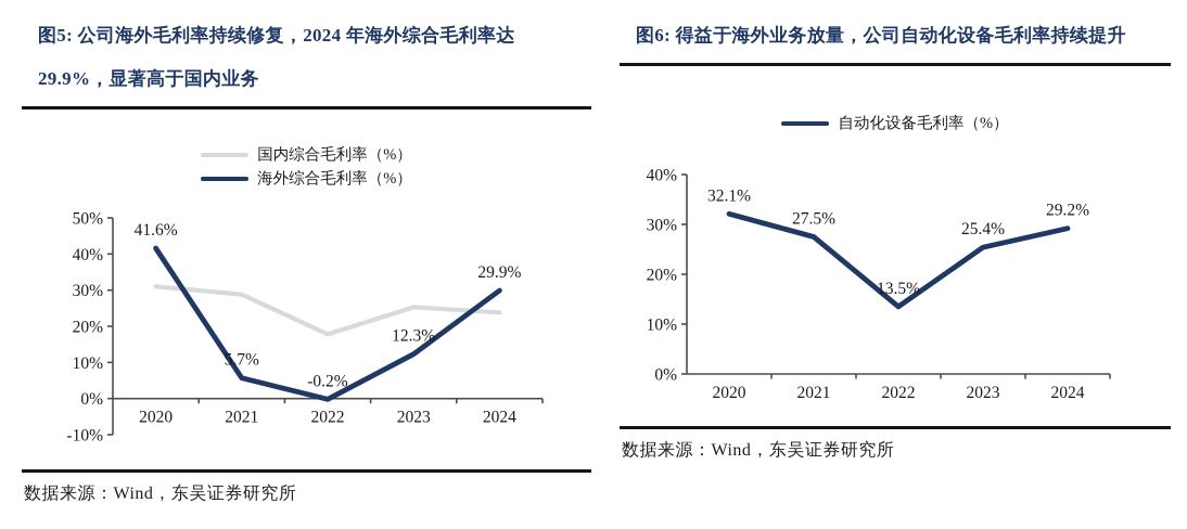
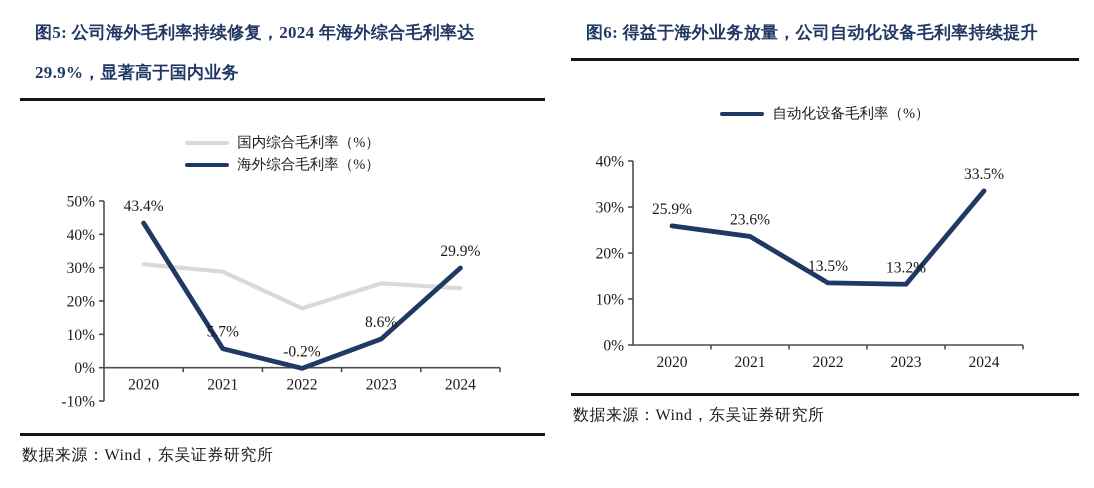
图5: 公司海外毛利率持续修复，2024 年海外综合毛利率达 29.9%，显著高于国内业务/海外综合毛利率（%）/2020: 41.6% -> 43.4%
图5: 公司海外毛利率持续修复，2024 年海外综合毛利率达 29.9%，显著高于国内业务/海外综合毛利率（%）/2023: 12.3% -> 8.6%
图6: 得益于海外业务放量，公司自动化设备毛利率持续提升/2020: 32.1% -> 25.9%
图6: 得益于海外业务放量，公司自动化设备毛利率持续提升/2021: 27.5% -> 23.6%
图6: 得益于海外业务放量，公司自动化设备毛利率持续提升/2023: 25.4% -> 13.2%
图6: 得益于海外业务放量，公司自动化设备毛利率持续提升/2024: 29.2% -> 33.5%
